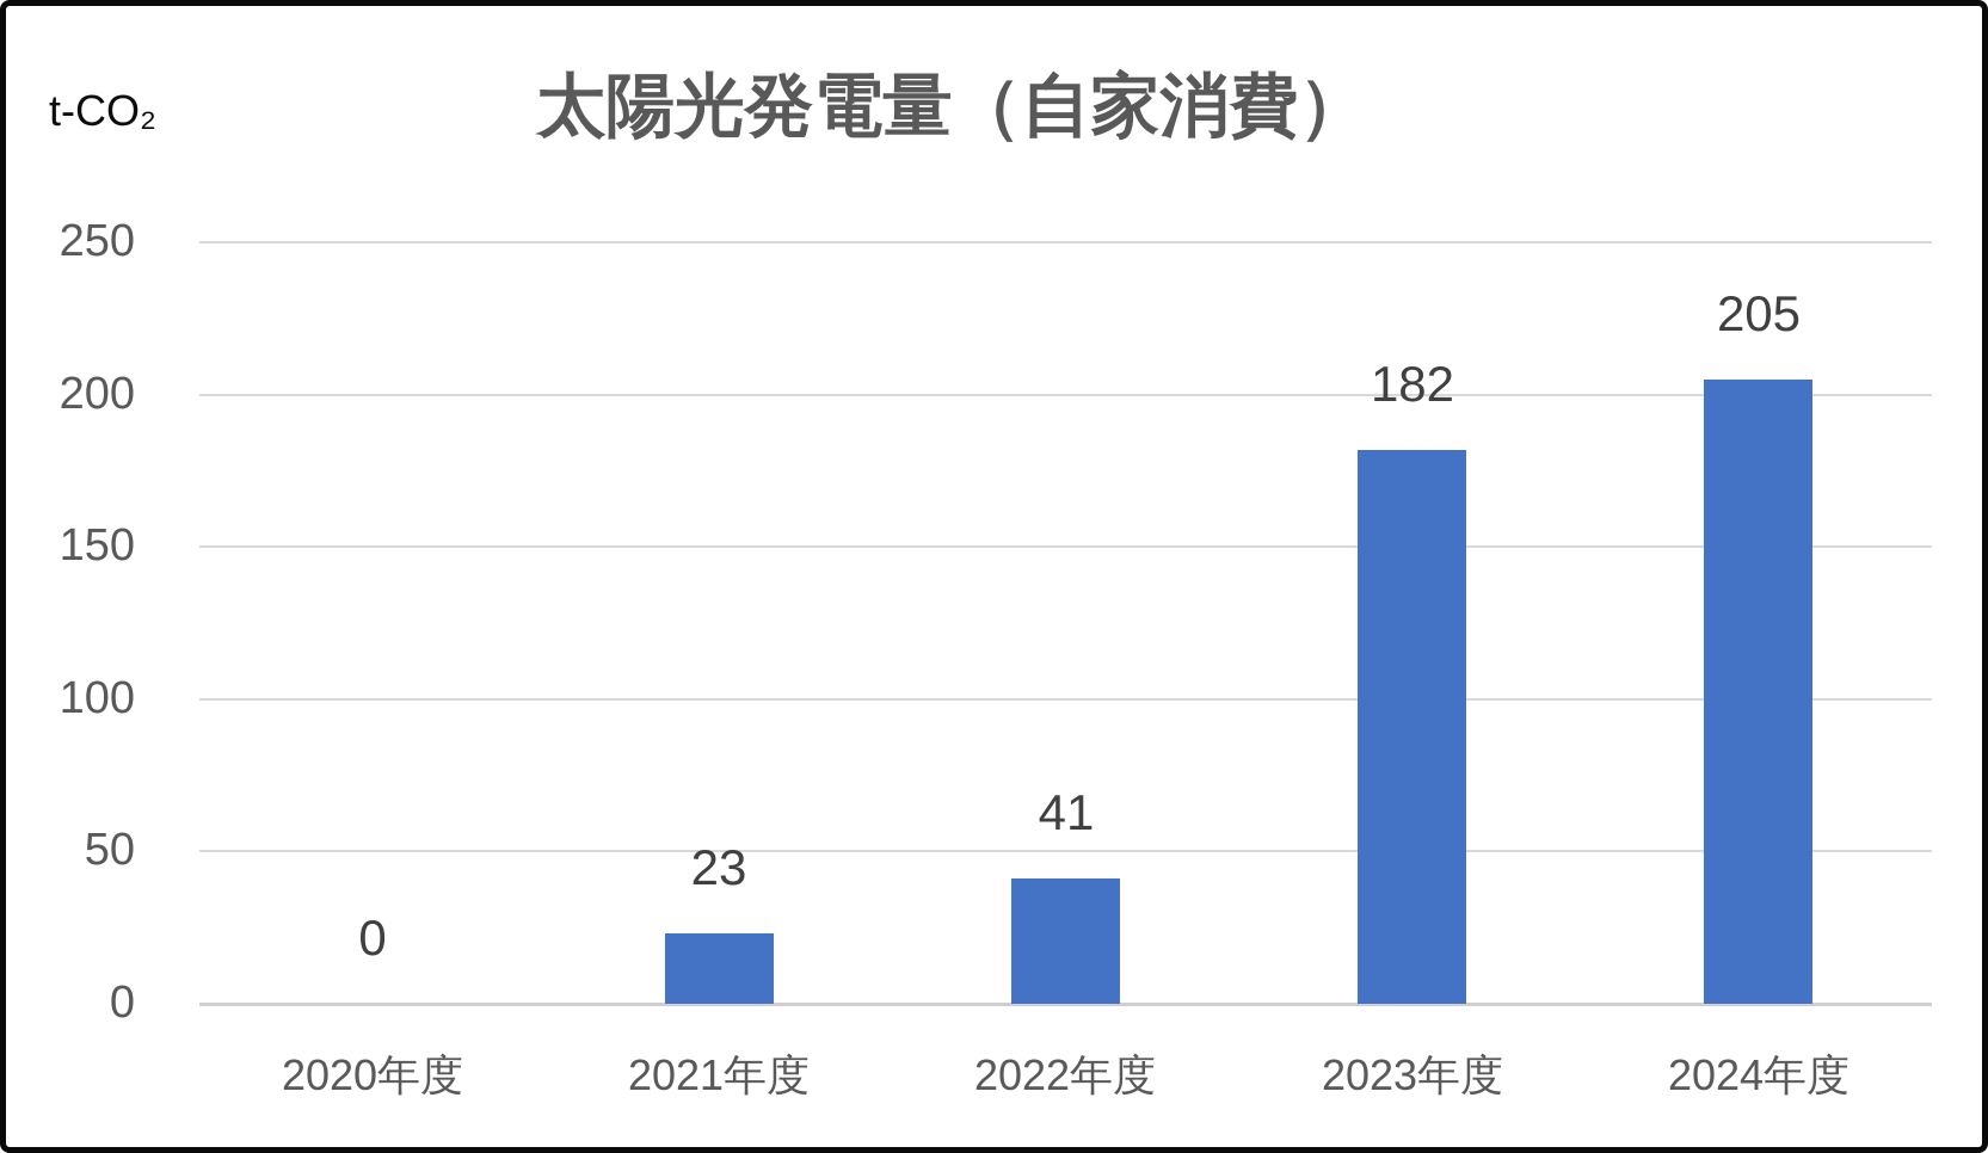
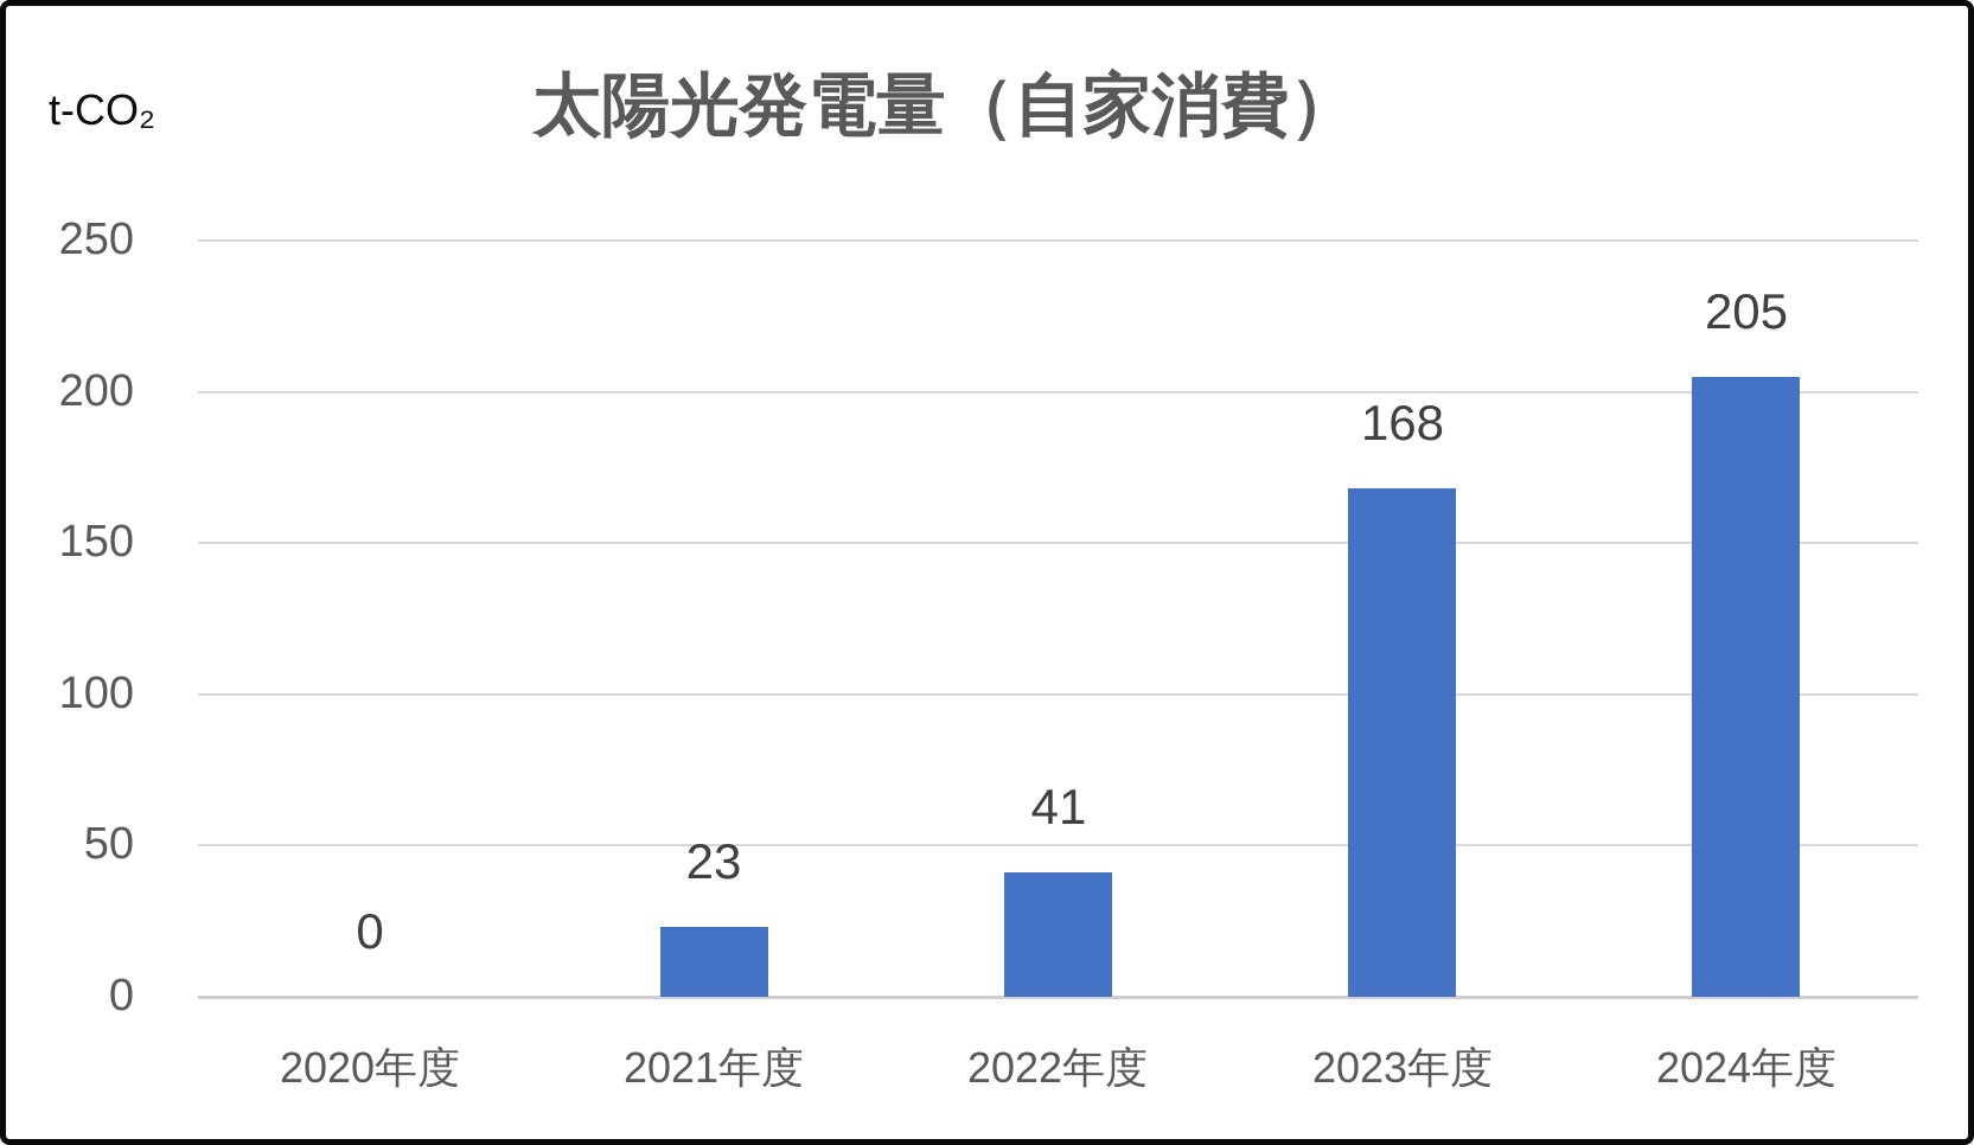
2023年度: 182 -> 168
